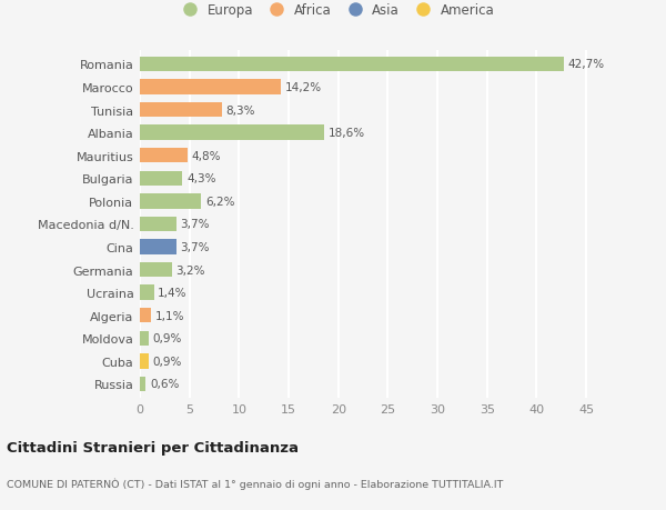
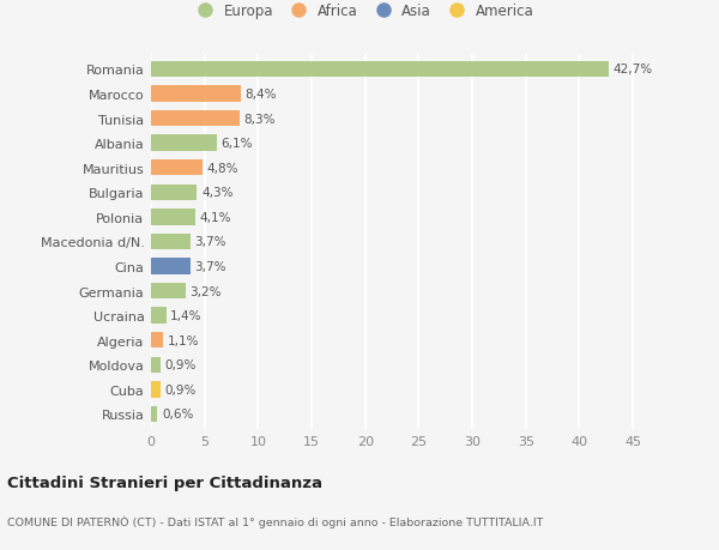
Marocco: 14,2% -> 8,4%
Albania: 18,6% -> 6,1%
Polonia: 6,2% -> 4,1%
